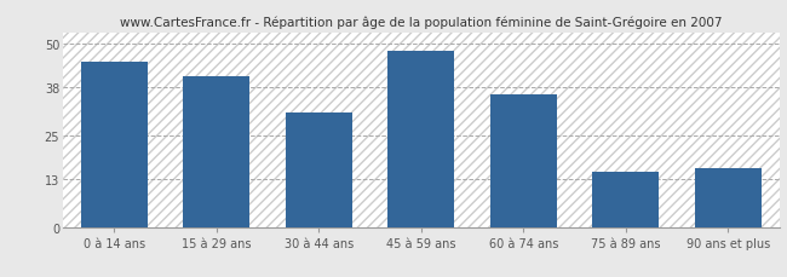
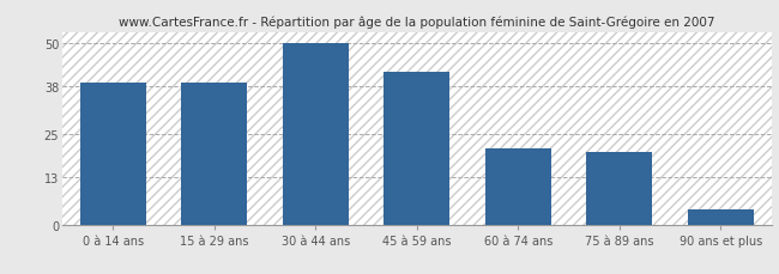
0 à 14 ans: 45 -> 39
15 à 29 ans: 41 -> 39
30 à 44 ans: 31 -> 50
45 à 59 ans: 48 -> 42
60 à 74 ans: 36 -> 21
75 à 89 ans: 15 -> 20
90 ans et plus: 16 -> 4
